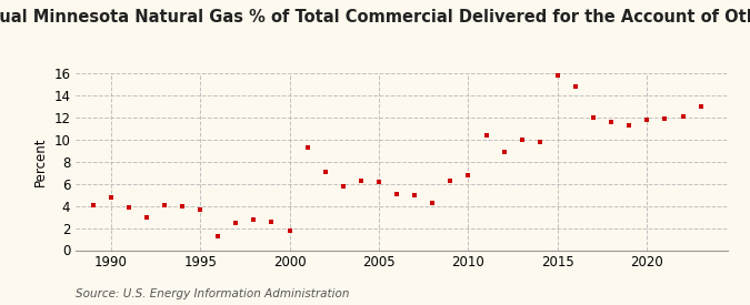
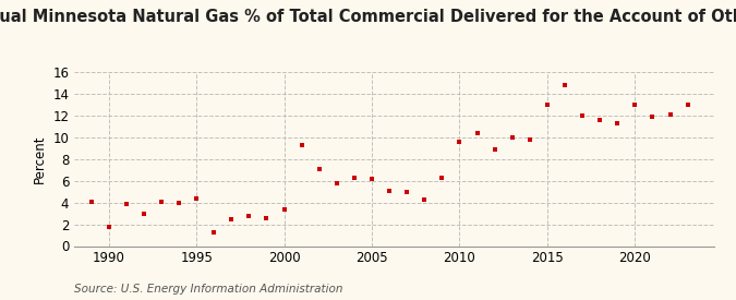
1990: 4.8 -> 1.8
1995: 3.7 -> 4.4
2000: 1.8 -> 3.4
2010: 6.8 -> 9.6
2015: 15.8 -> 13.0
2020: 11.8 -> 13.0
